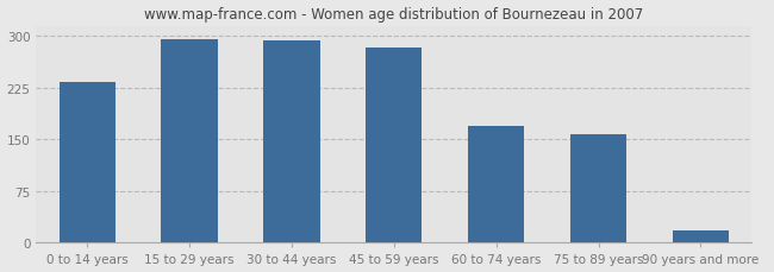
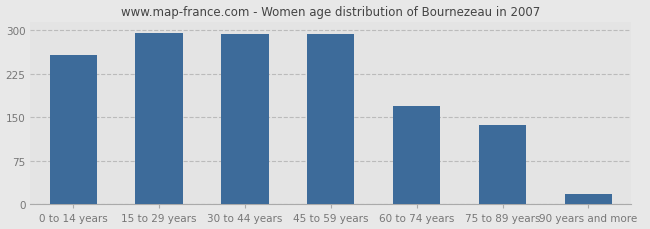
0 to 14 years: 234 -> 258
45 to 59 years: 284 -> 294
75 to 89 years: 158 -> 136
